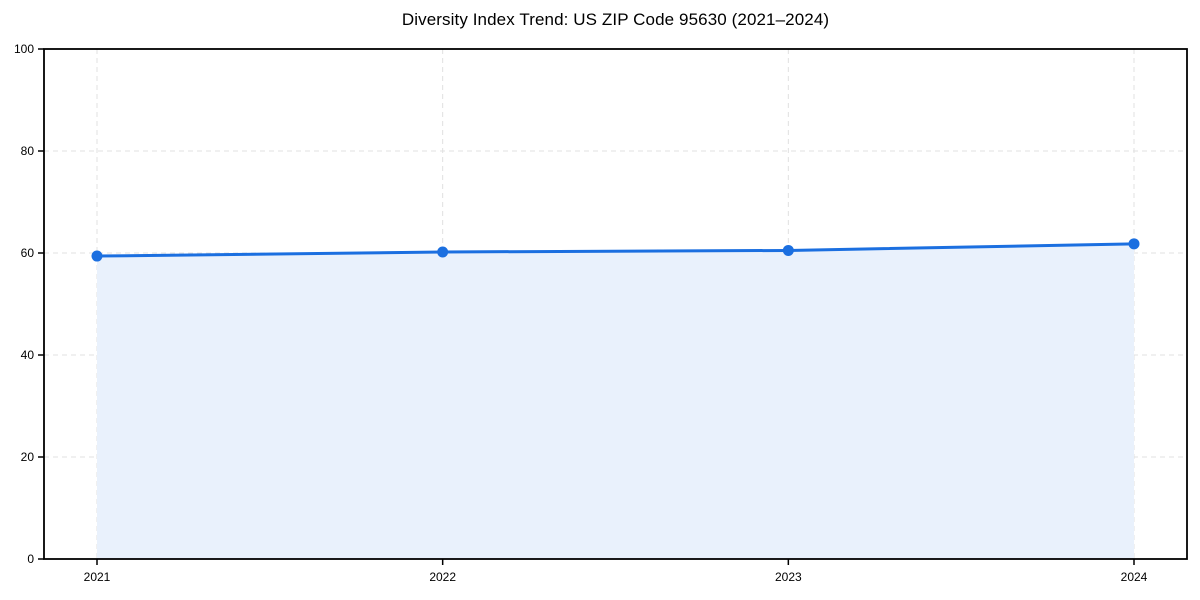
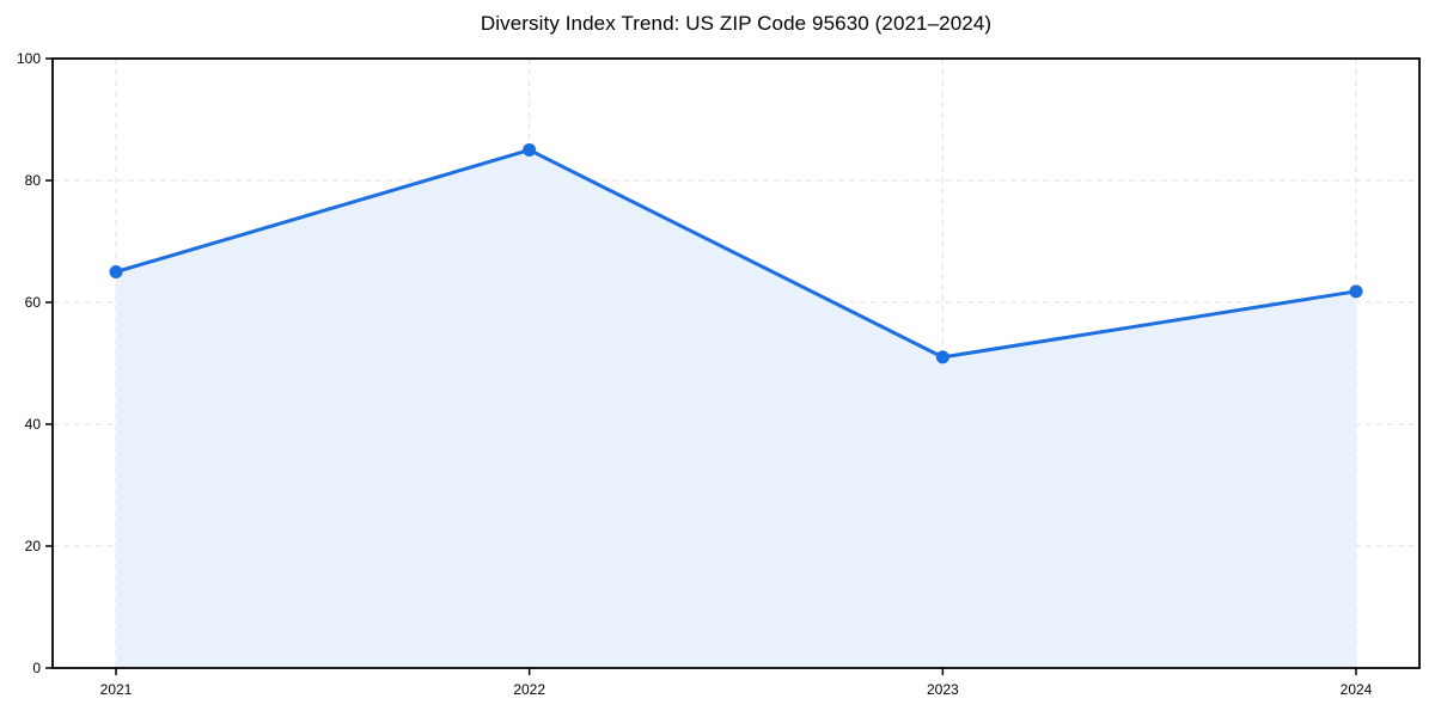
2021: 59 -> 65
2022: 60 -> 85
2023: 60 -> 51
